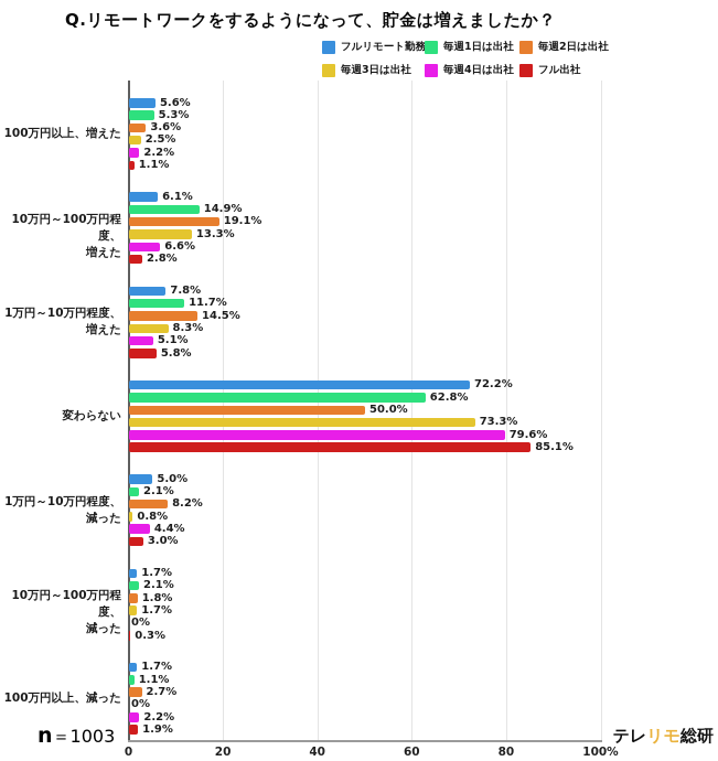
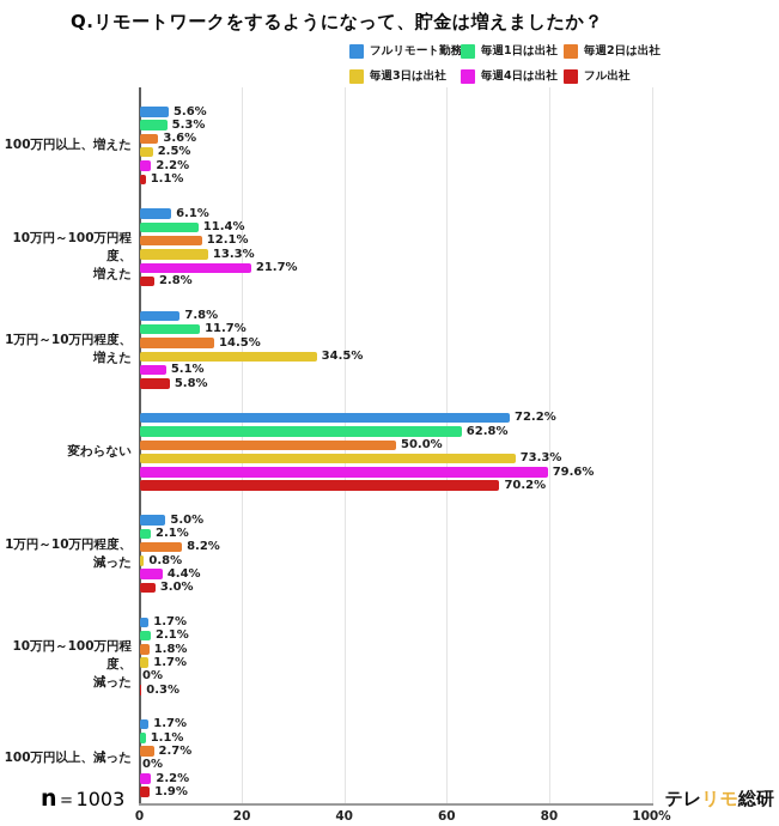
毎週1日は出社/10万円～100万円程度、増えた: 14.9% -> 11.4%
毎週2日は出社/10万円～100万円程度、増えた: 19.1% -> 12.1%
毎週4日は出社/10万円～100万円程度、増えた: 6.6% -> 21.7%
毎週3日は出社/1万円～10万円程度、増えた: 8.3% -> 34.5%
フル出社/変わらない: 85.1% -> 70.2%
